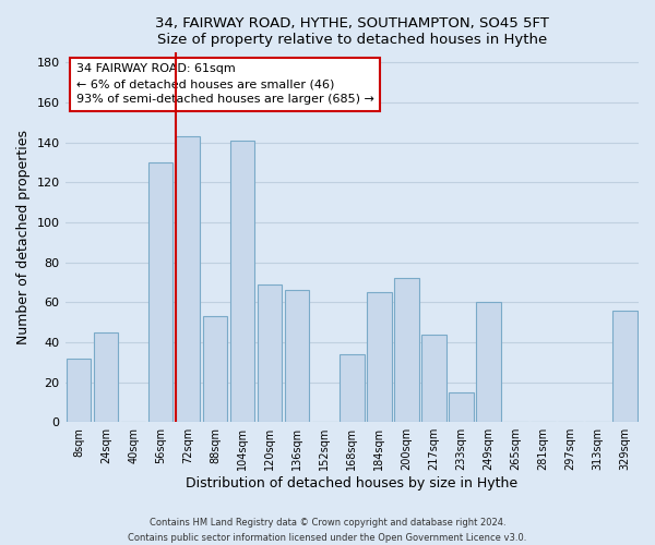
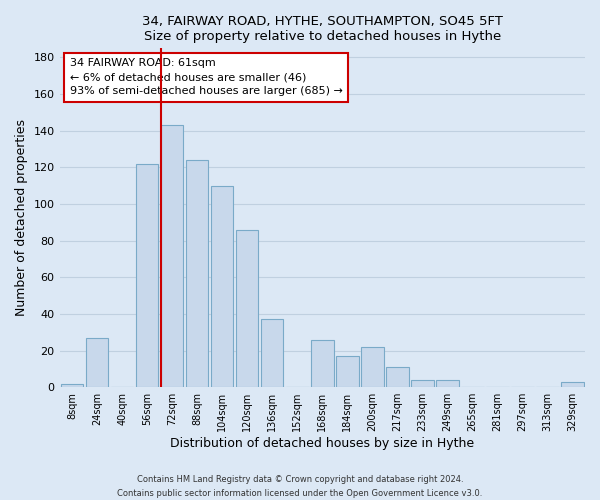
8sqm: 32 -> 2
24sqm: 45 -> 27
56sqm: 130 -> 122
88sqm: 53 -> 124
104sqm: 141 -> 110
120sqm: 69 -> 86
136sqm: 66 -> 37
168sqm: 34 -> 26
184sqm: 65 -> 17
200sqm: 72 -> 22
217sqm: 44 -> 11
233sqm: 15 -> 4
249sqm: 60 -> 4
329sqm: 56 -> 3
